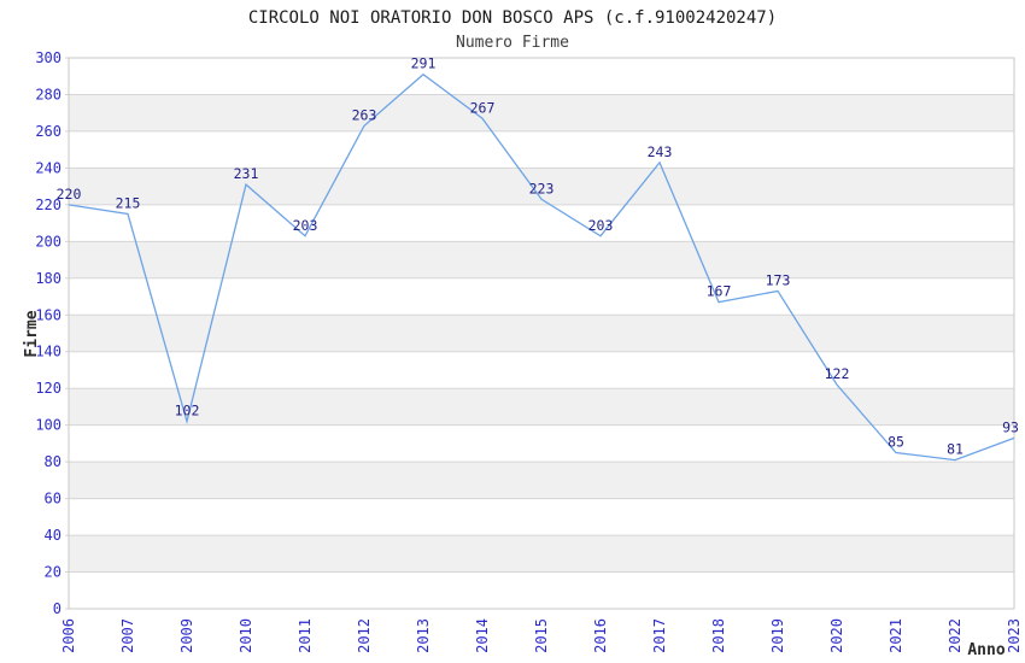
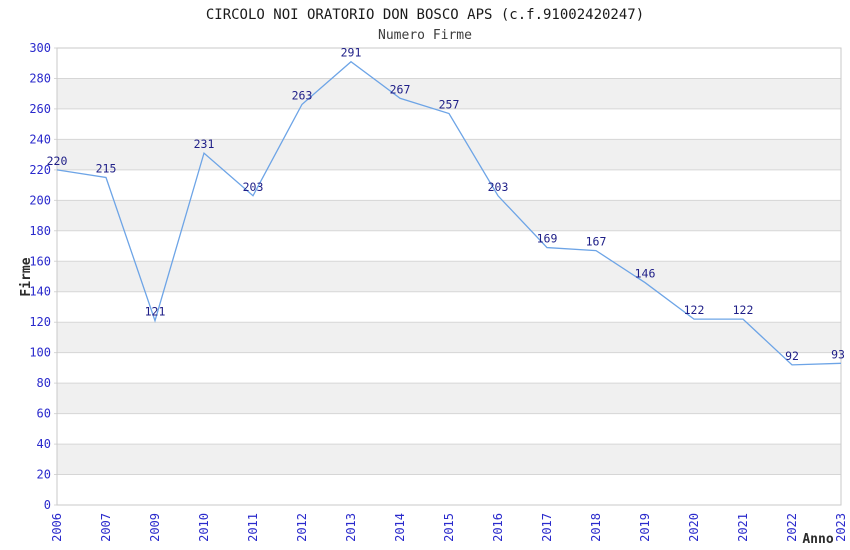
2009: 102 -> 121
2015: 223 -> 257
2017: 243 -> 169
2019: 173 -> 146
2021: 85 -> 122
2022: 81 -> 92
